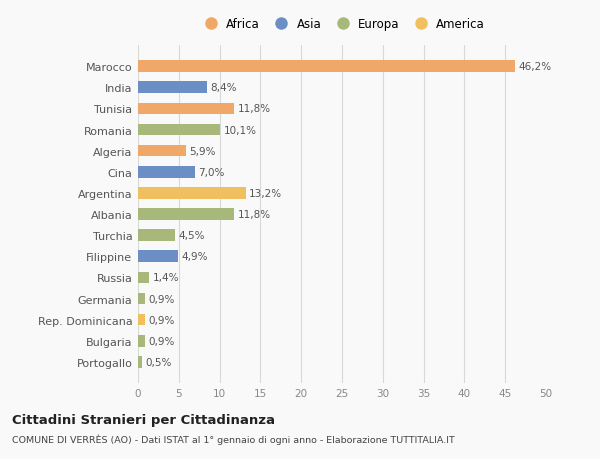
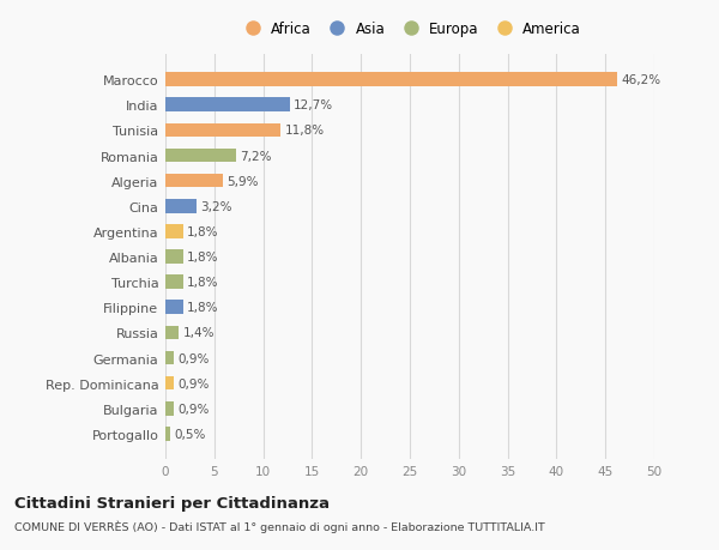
India: 8,4% -> 12,7%
Romania: 10,1% -> 7,2%
Cina: 7,0% -> 3,2%
Argentina: 13,2% -> 1,8%
Albania: 11,8% -> 1,8%
Turchia: 4,5% -> 1,8%
Filippine: 4,9% -> 1,8%
